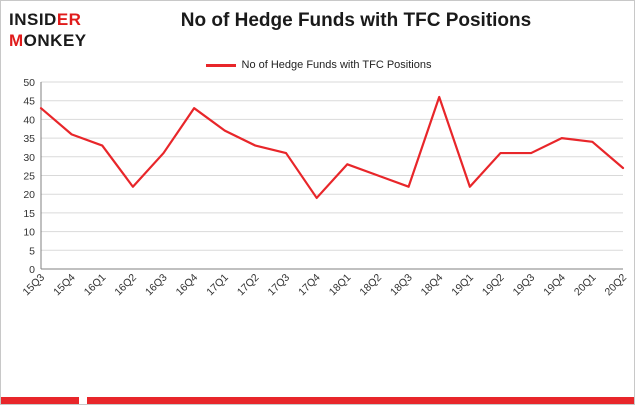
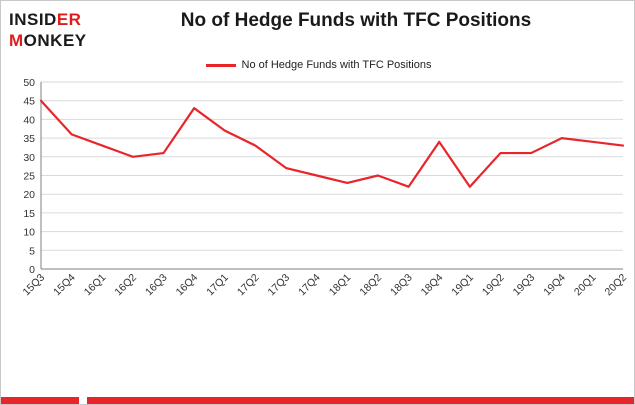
15Q3: 43 -> 45
16Q2: 22 -> 30
17Q3: 31 -> 27
17Q4: 19 -> 25
18Q1: 28 -> 23
18Q4: 46 -> 34
20Q2: 27 -> 33
